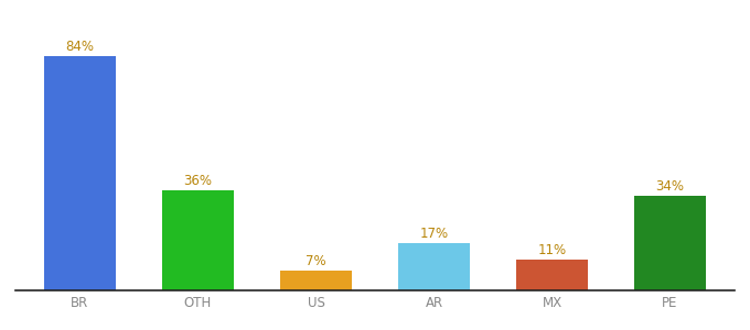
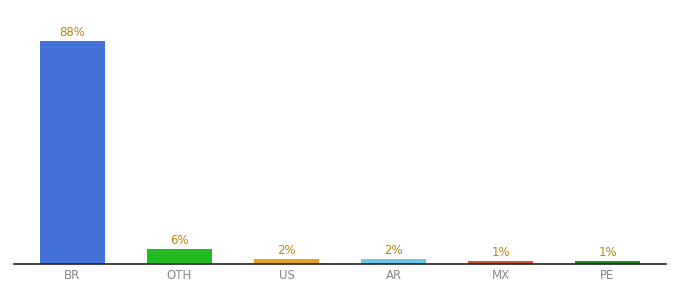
BR: 84% -> 88%
OTH: 36% -> 6%
US: 7% -> 2%
AR: 17% -> 2%
MX: 11% -> 1%
PE: 34% -> 1%
